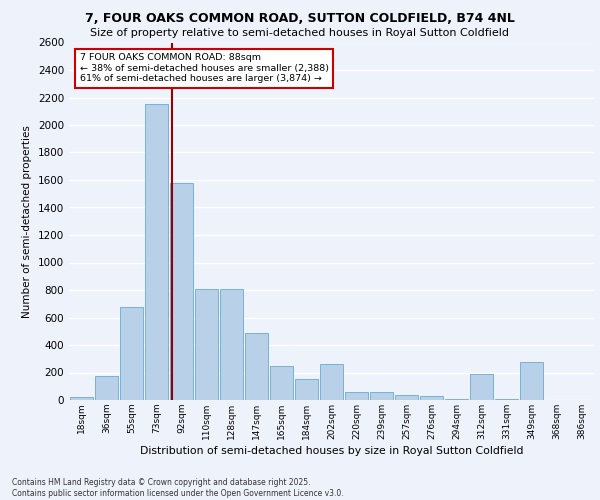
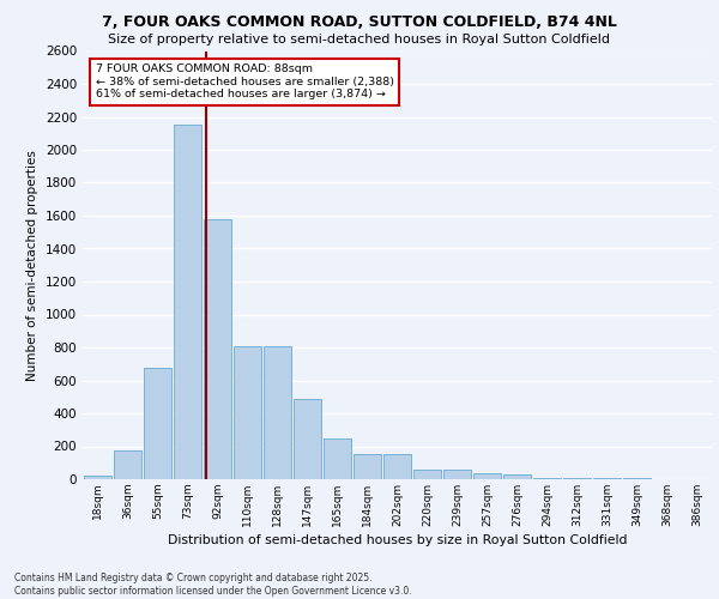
202sqm: 260 -> 150
312sqm: 190 -> 0
349sqm: 280 -> 0
